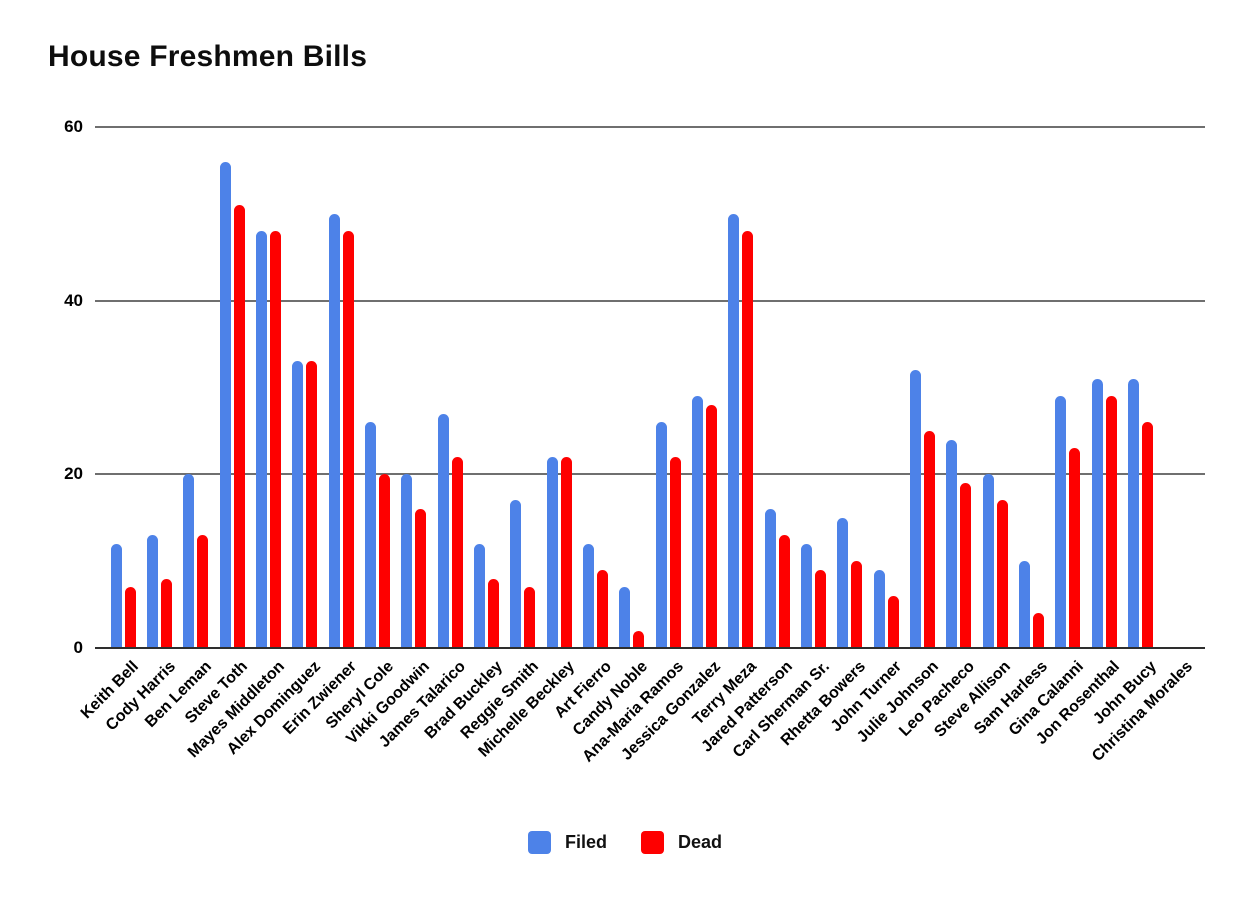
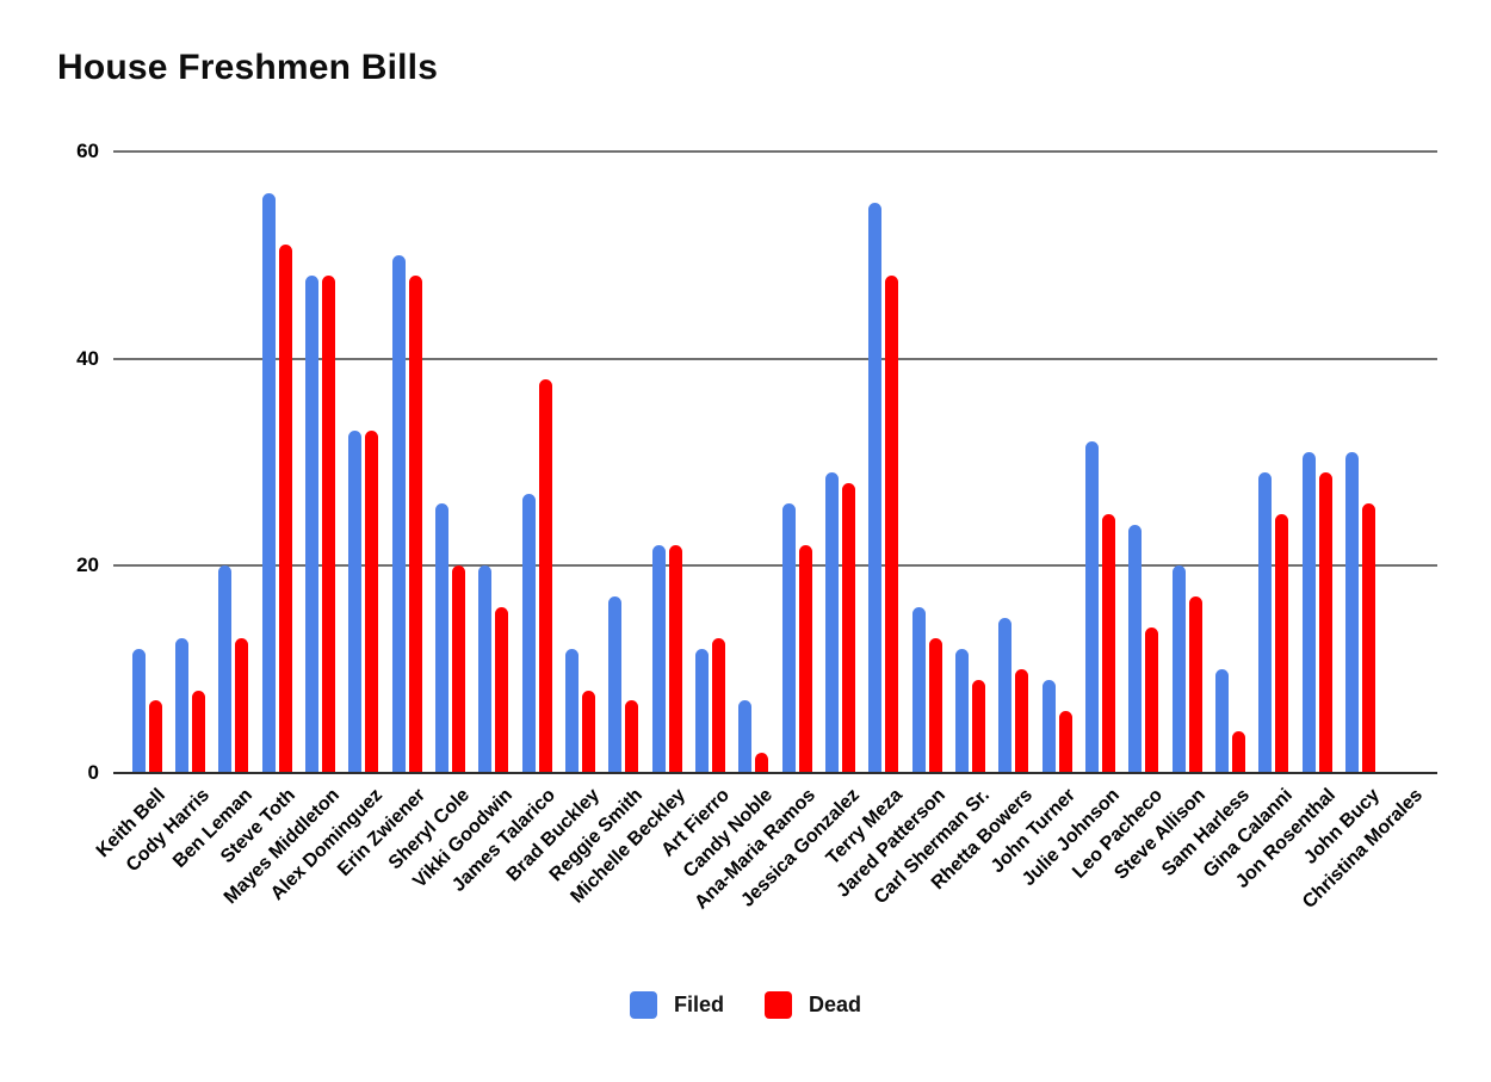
Dead/James Talarico: 22 -> 38
Dead/Art Fierro: 9 -> 13
Filed/Terry Meza: 50 -> 55
Dead/Leo Pacheco: 19 -> 14
Dead/Gina Calanni: 23 -> 25
